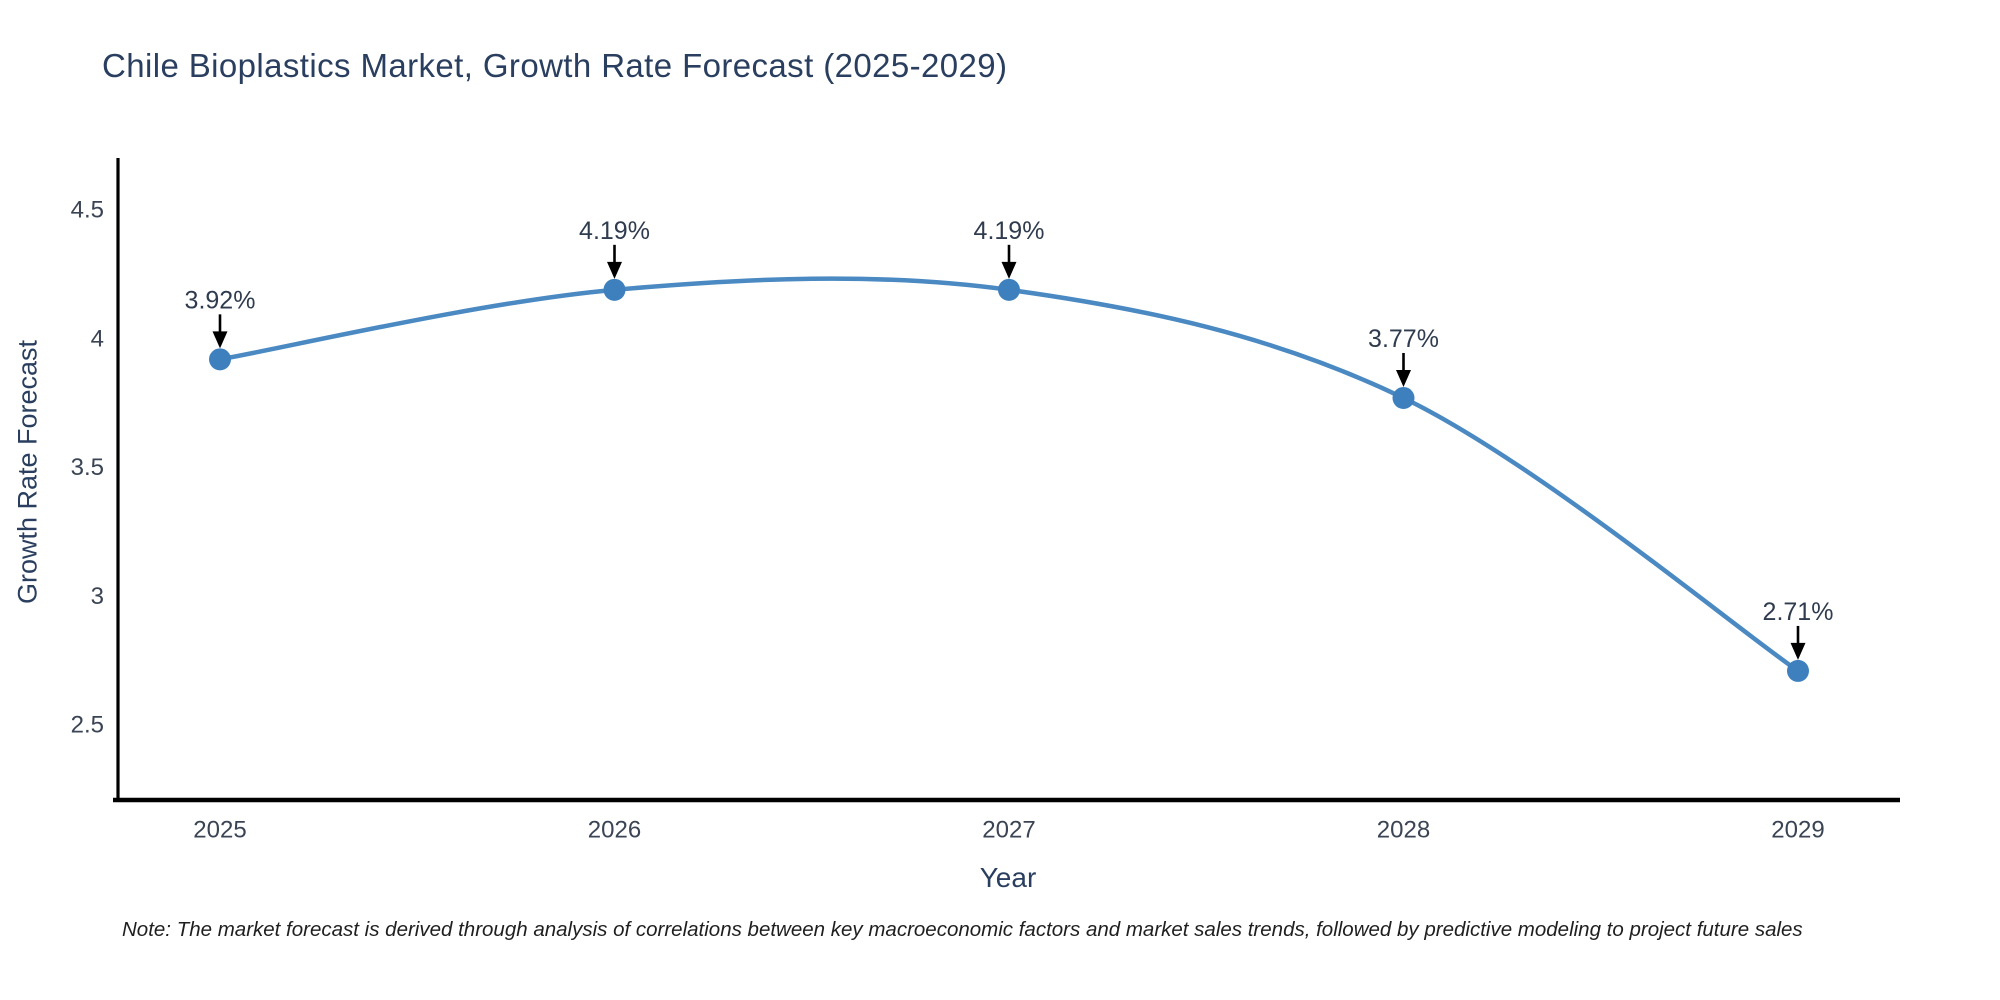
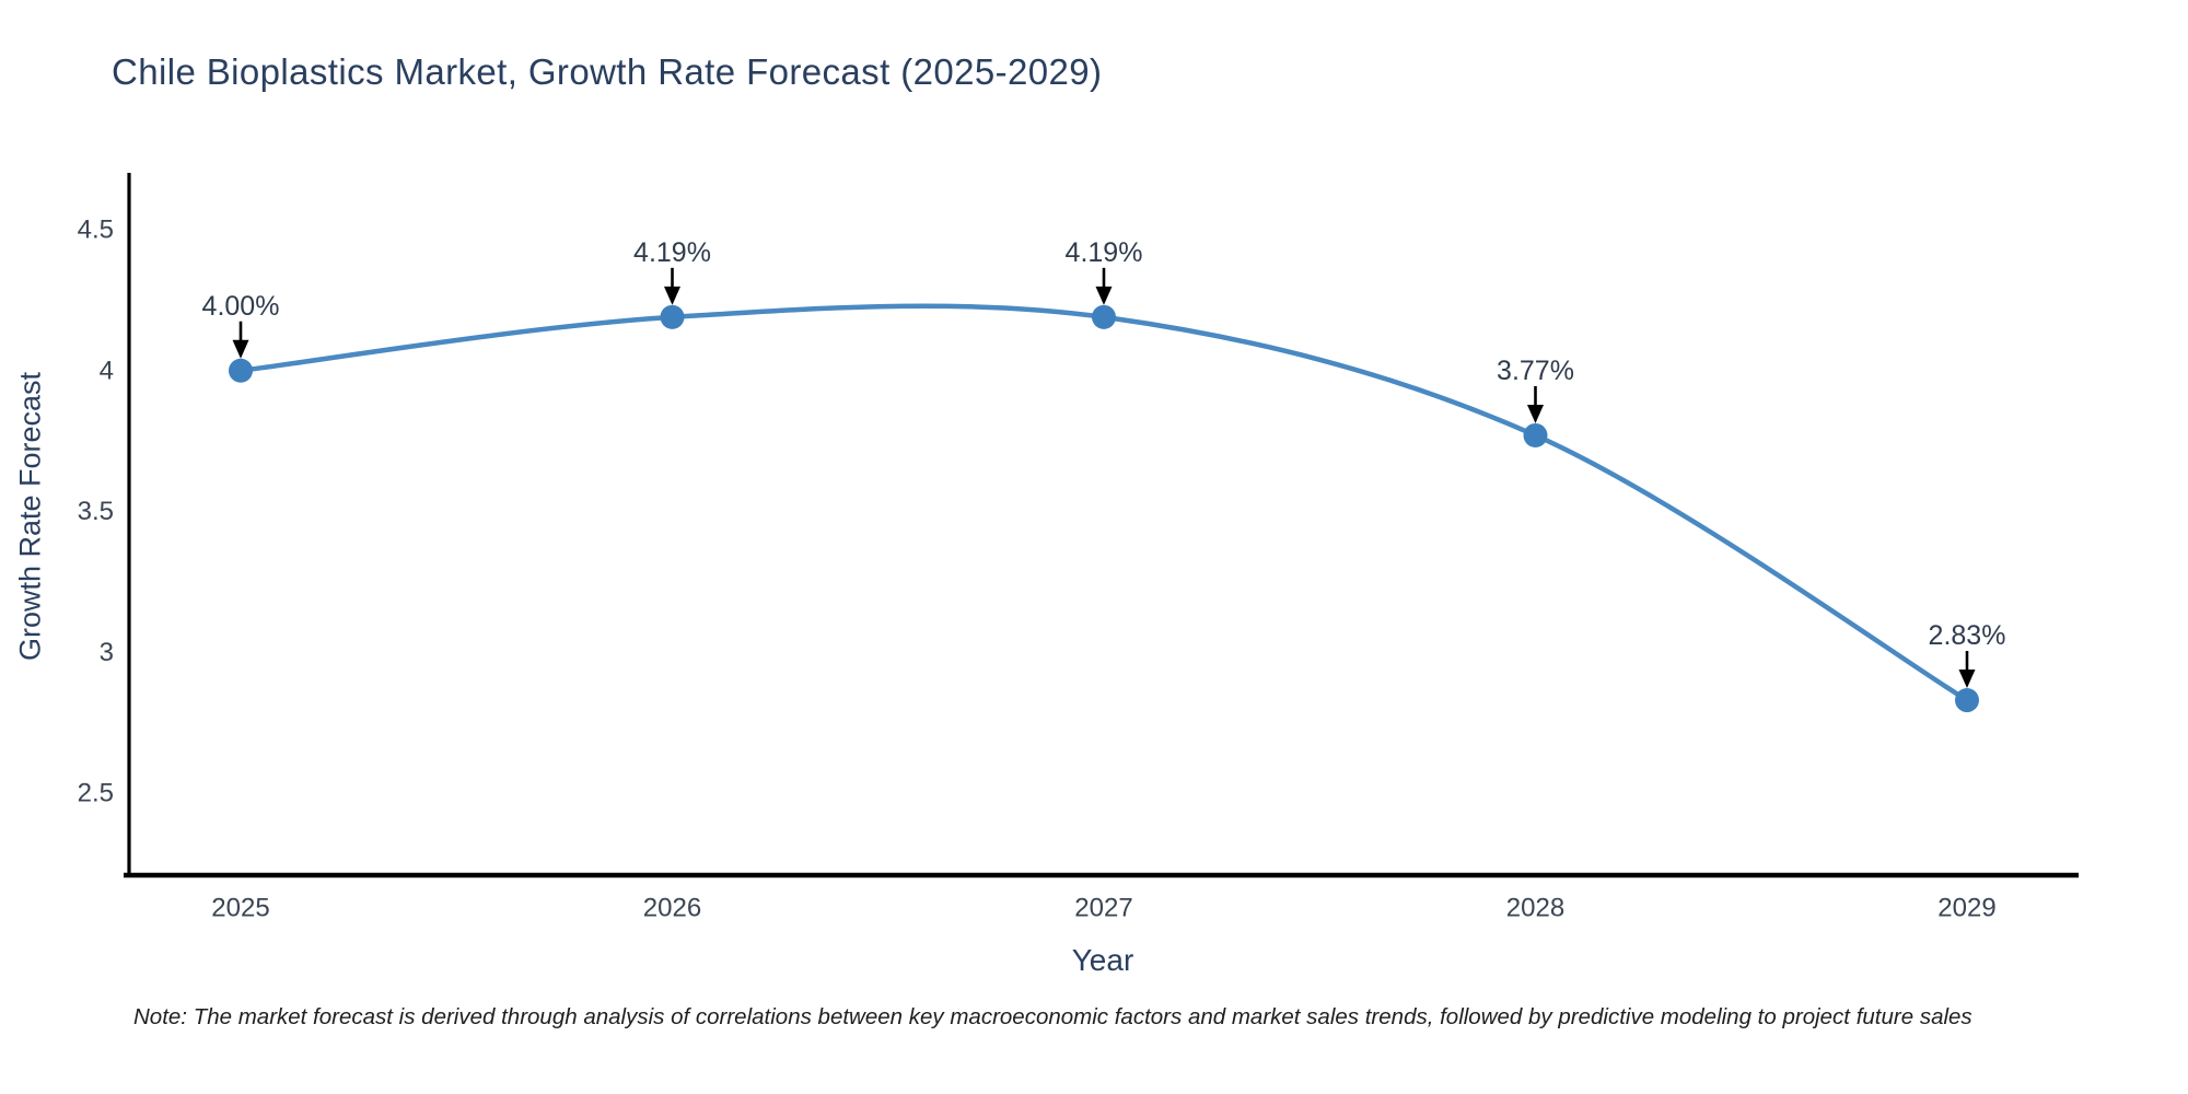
2025: 3.92% -> 4.00%
2029: 2.71% -> 2.83%
